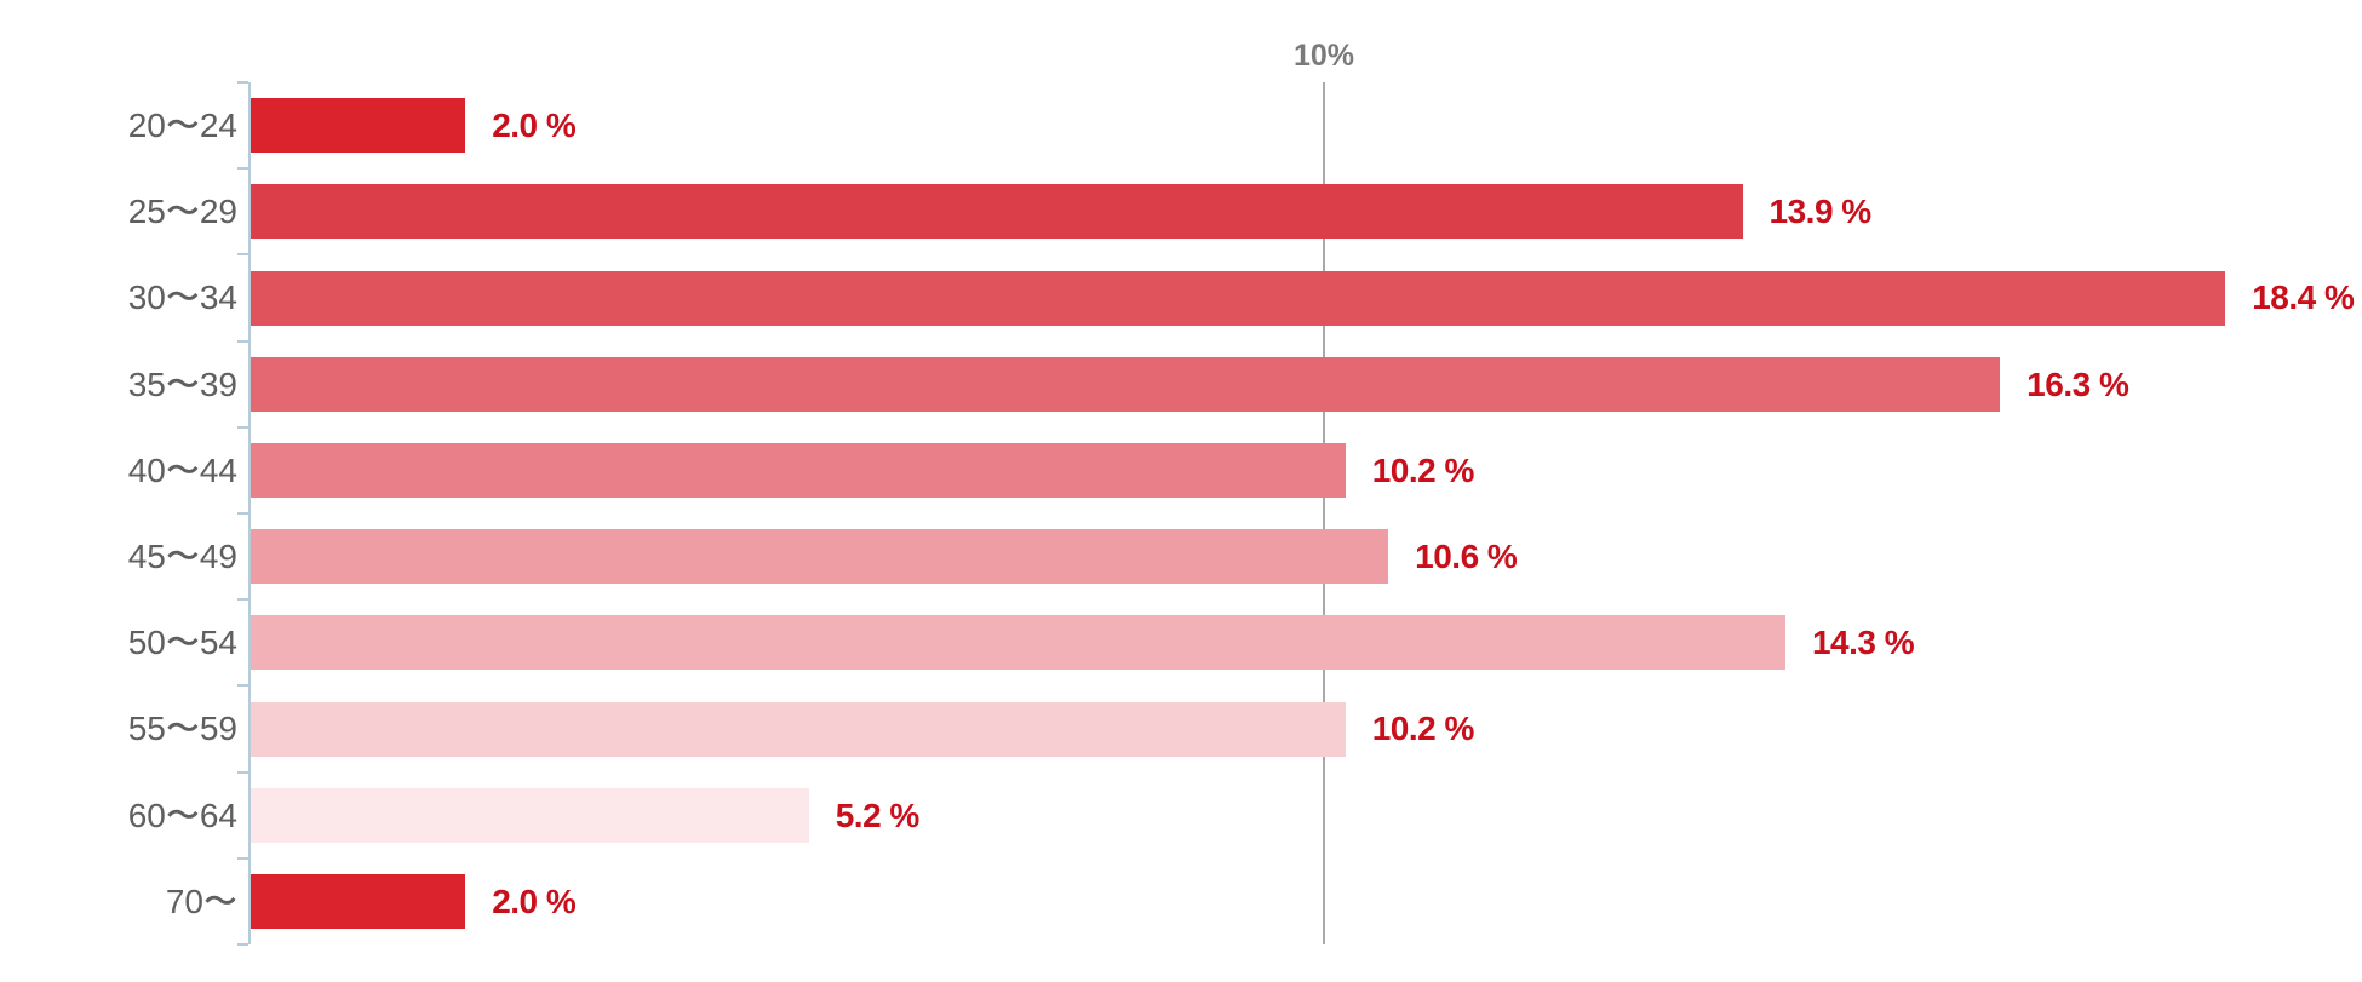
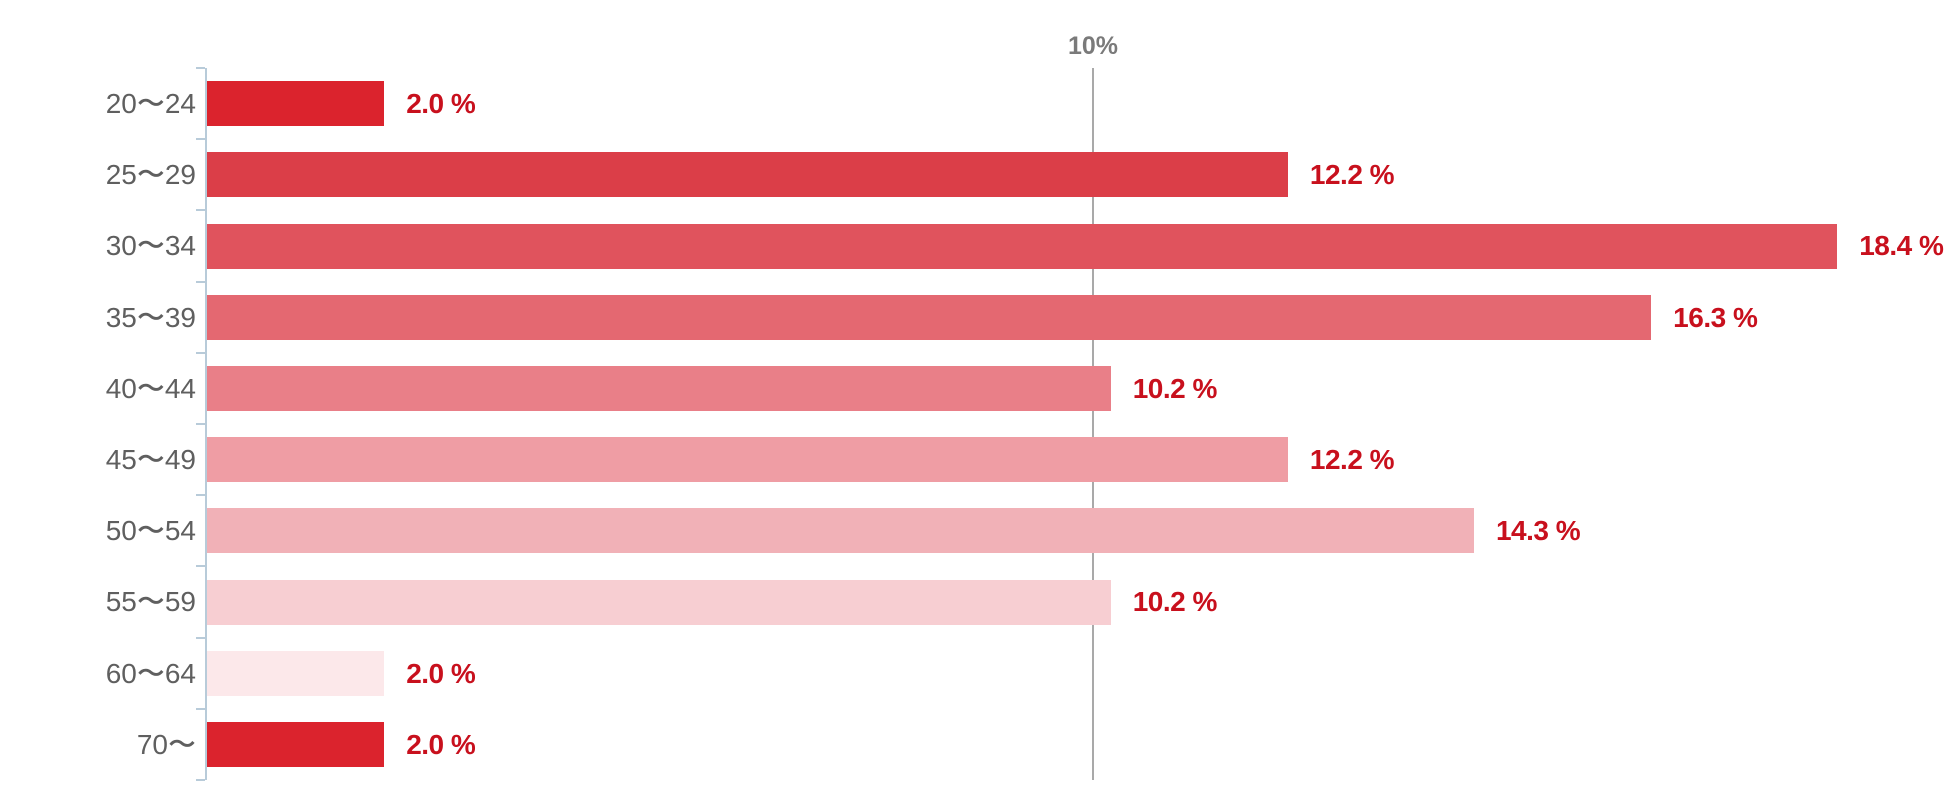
25〜29: 13.9 -> 12.2
45〜49: 10.6 -> 12.2
60〜64: 5.2 -> 2.0
